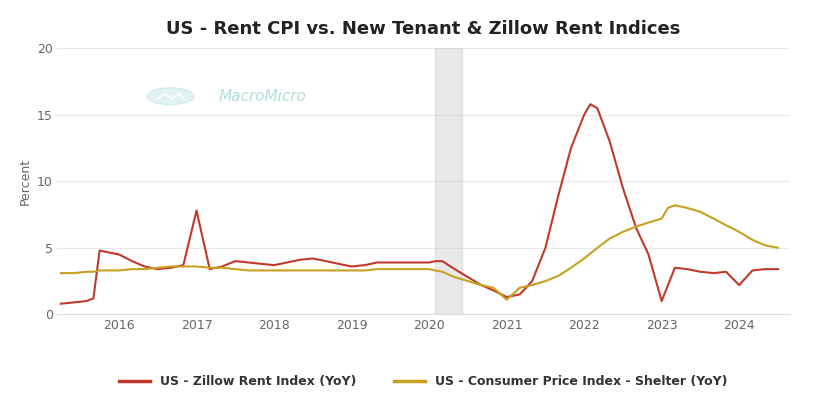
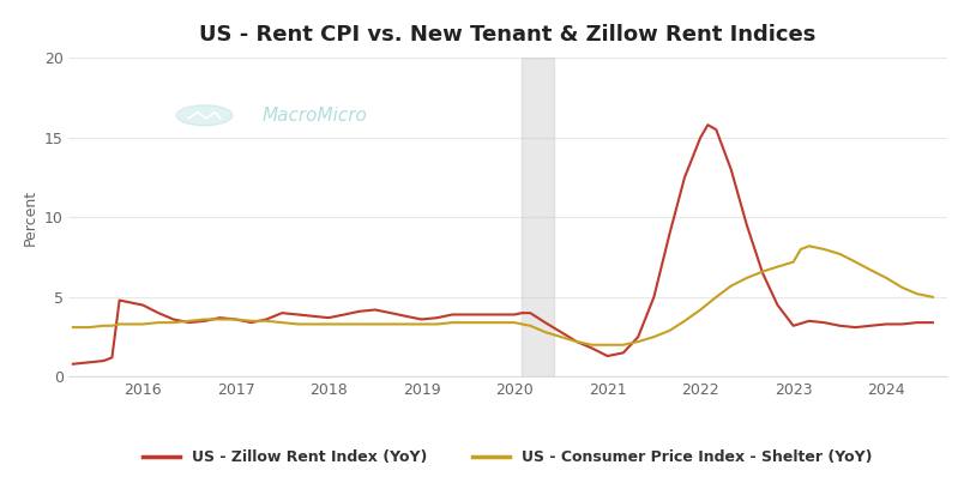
US - Zillow Rent Index (YoY)/2017: 7.8 -> 3.6
US - Consumer Price Index - Shelter (YoY)/2021: 1.1 -> 2.0
US - Zillow Rent Index (YoY)/2023: 1.0 -> 3.2
US - Zillow Rent Index (YoY)/2024: 2.2 -> 3.3
